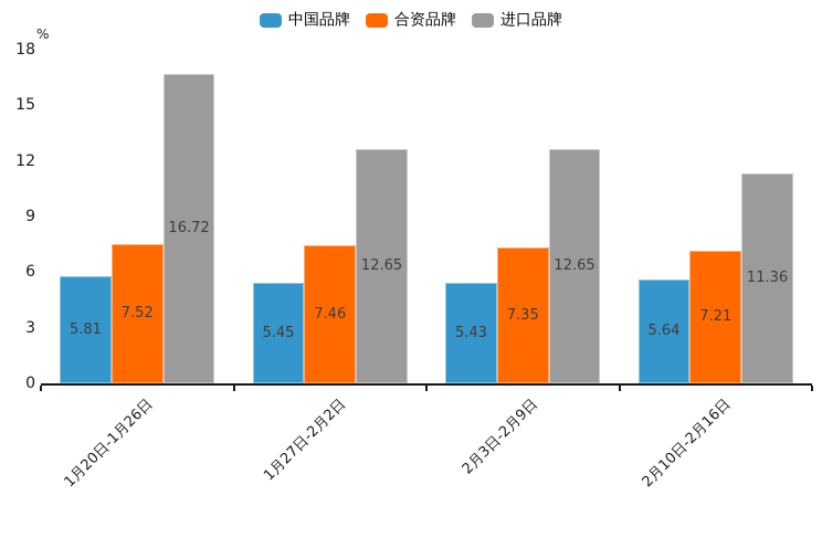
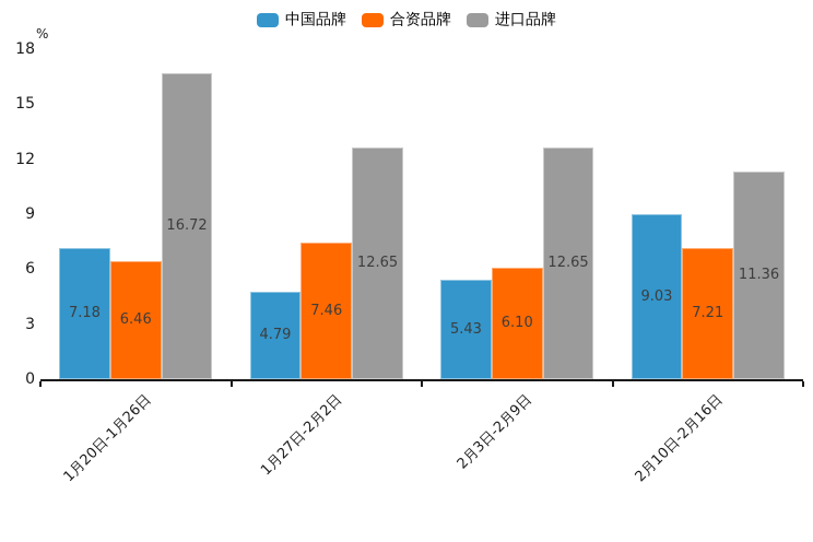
中国品牌/1月20日-1月26日: 5.81 -> 7.18
合资品牌/1月20日-1月26日: 7.52 -> 6.46
中国品牌/1月27日-2月2日: 5.45 -> 4.79
合资品牌/2月3日-2月9日: 7.35 -> 6.10
中国品牌/2月10日-2月16日: 5.64 -> 9.03
